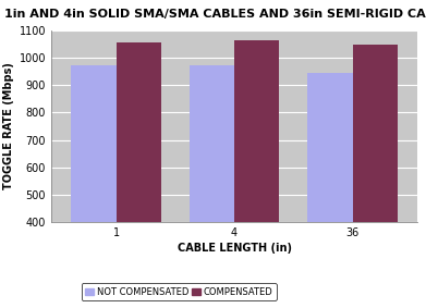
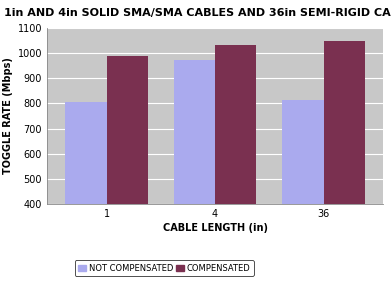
NOT COMPENSATED/1: 972 -> 805
COMPENSATED/1: 1058 -> 990
COMPENSATED/4: 1065 -> 1035
NOT COMPENSATED/36: 947 -> 815
